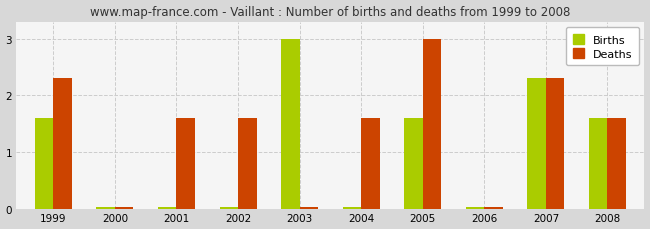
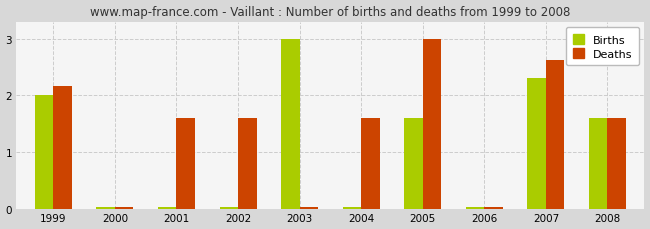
Births/1999: 1.60 -> 2.00
Deaths/1999: 2.30 -> 2.16
Deaths/2007: 2.30 -> 2.62
